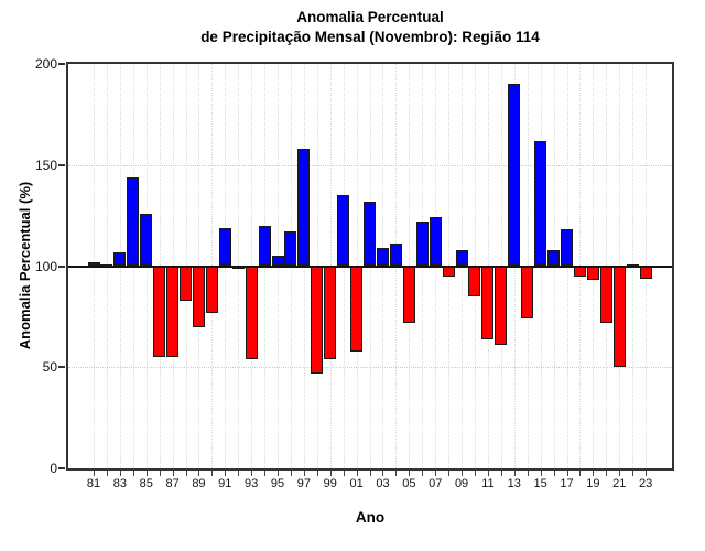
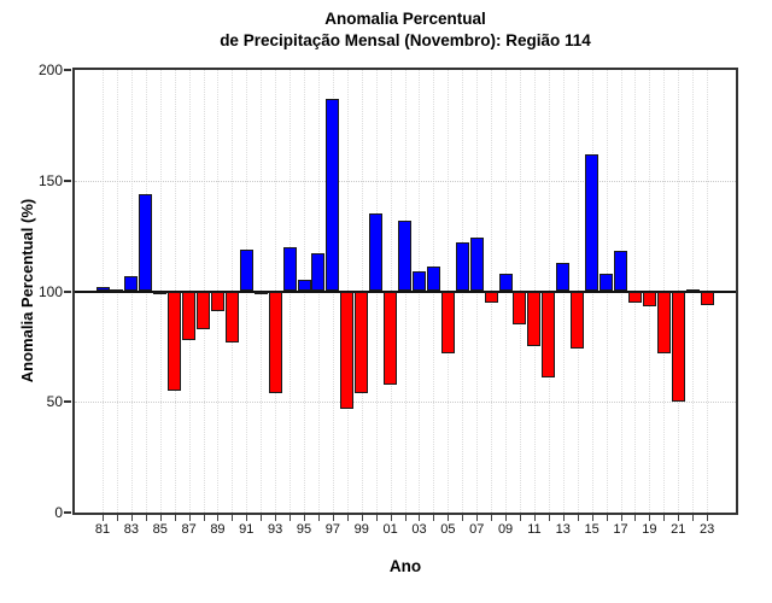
85: 126 -> 99
87: 55 -> 78
89: 70 -> 91
97: 158 -> 187
11: 64 -> 75
13: 190 -> 113
